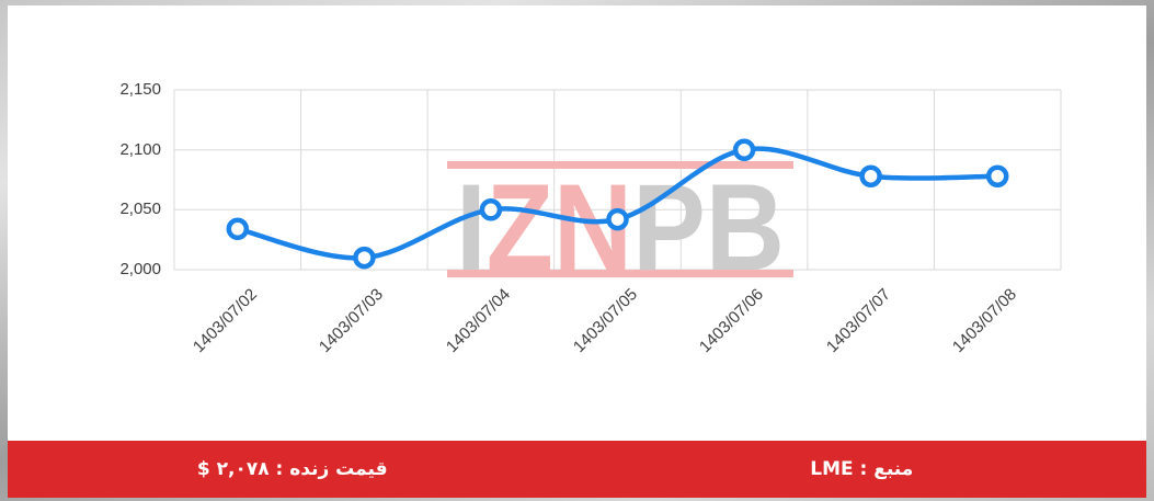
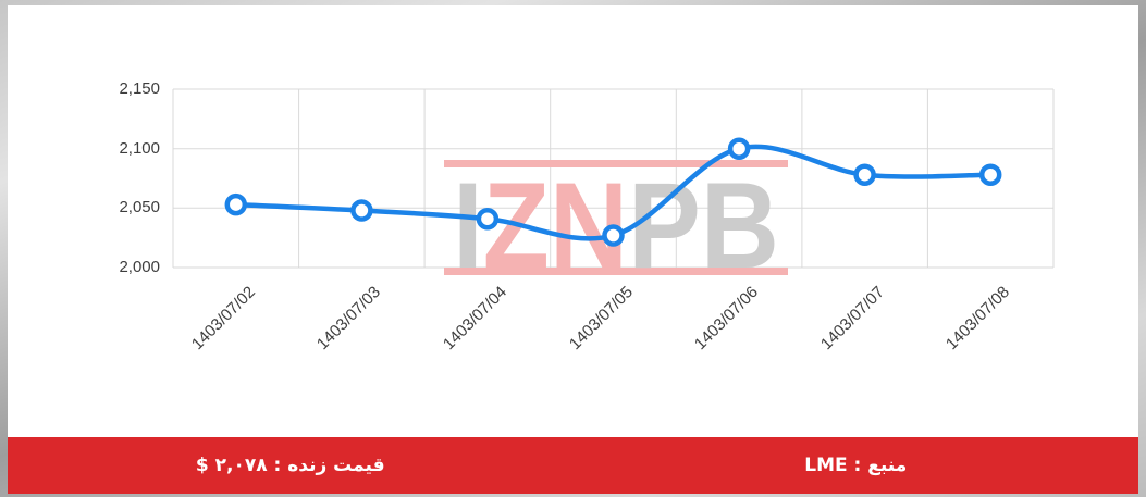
1403/07/02: 2034 -> 2053
1403/07/03: 2010 -> 2048
1403/07/04: 2050 -> 2041
1403/07/05: 2042 -> 2027
